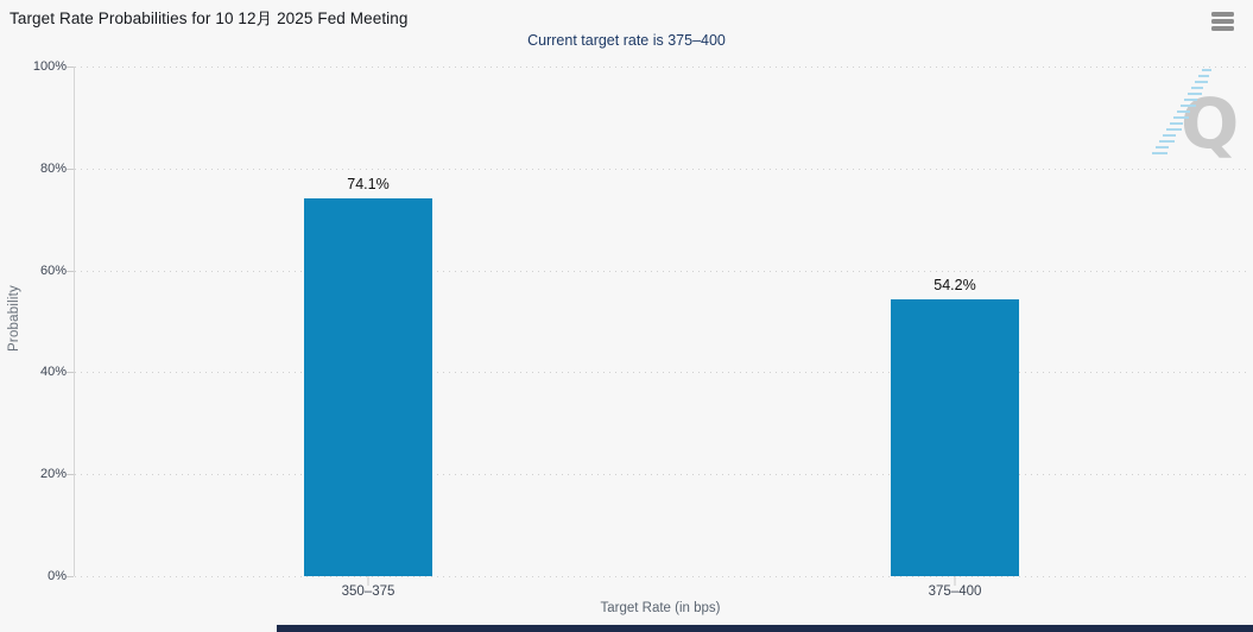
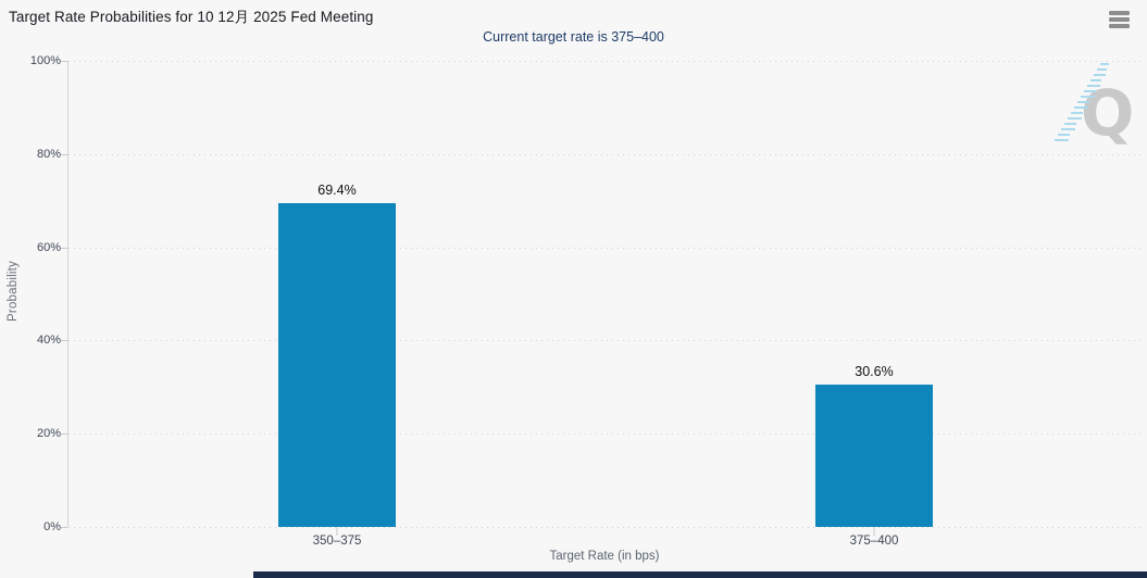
350–375: 74.1% -> 69.4%
375–400: 54.2% -> 30.6%
